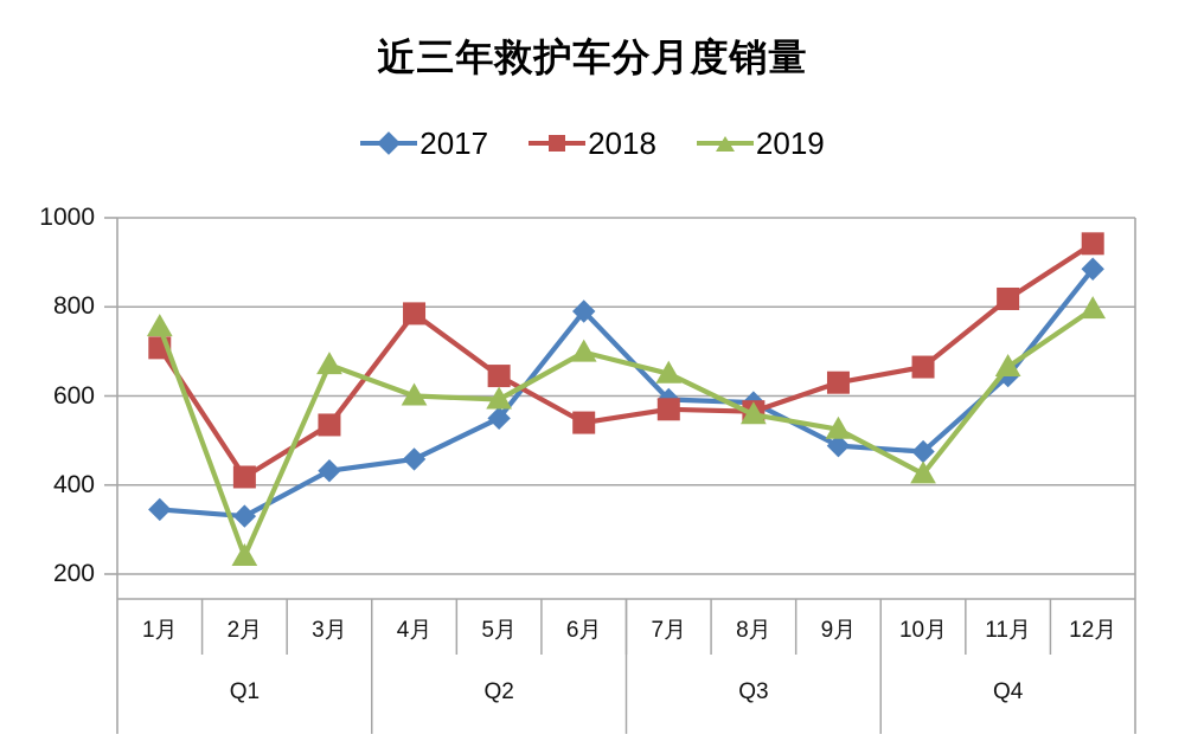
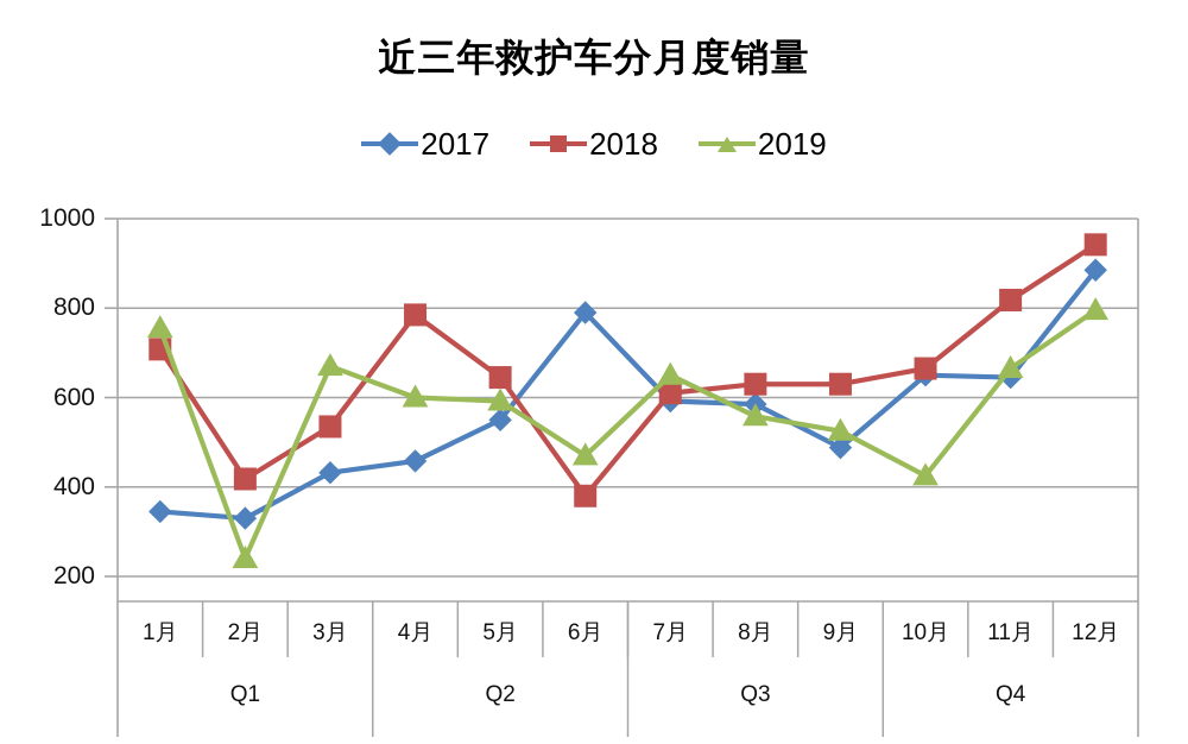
2018/6月: 540 -> 380
2019/6月: 700 -> 470
2018/7月: 570 -> 610
2018/8月: 560 -> 630
2017/10月: 480 -> 650
